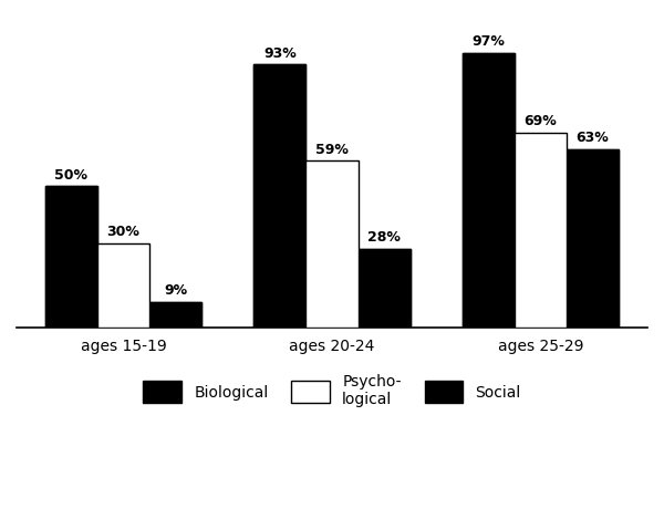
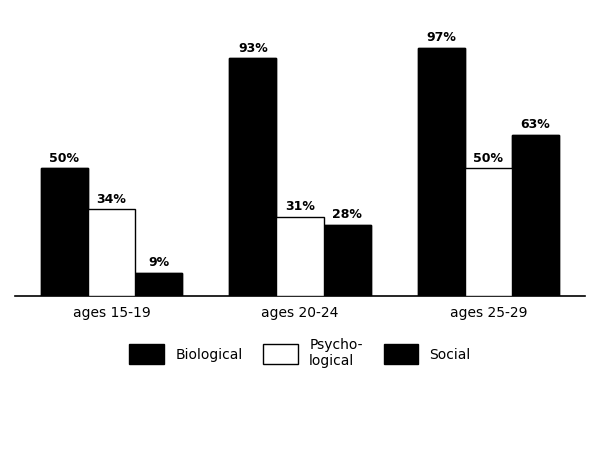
Psycho- logical/ages 15-19: 30% -> 34%
Psycho- logical/ages 20-24: 59% -> 31%
Psycho- logical/ages 25-29: 69% -> 50%
